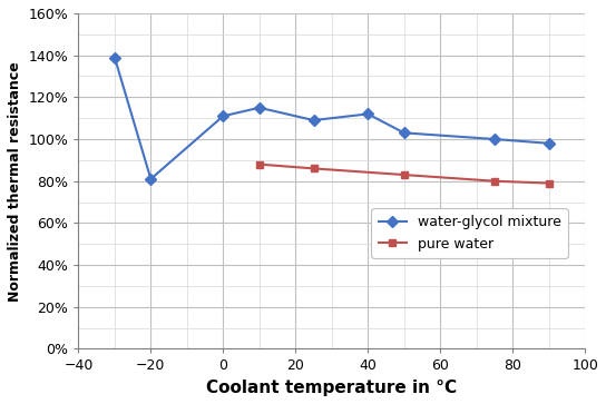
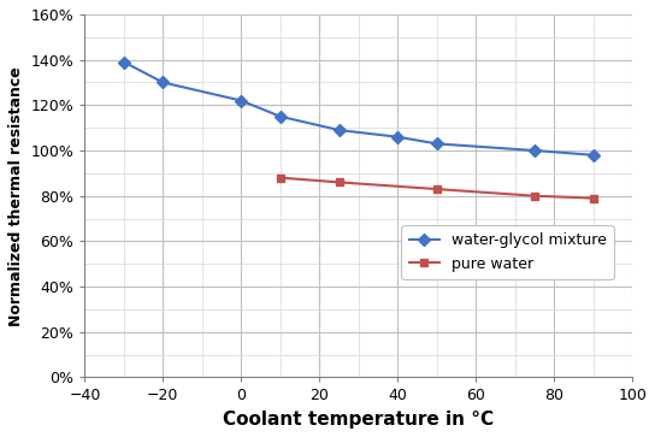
water-glycol mixture/−20: 81% -> 130%
water-glycol mixture/0: 111% -> 122%
water-glycol mixture/40: 112% -> 106%
